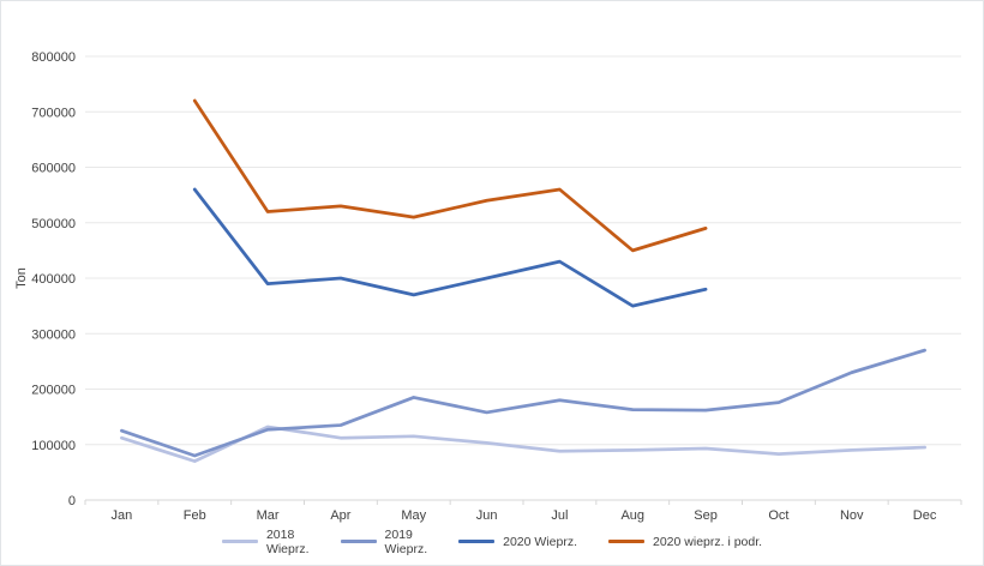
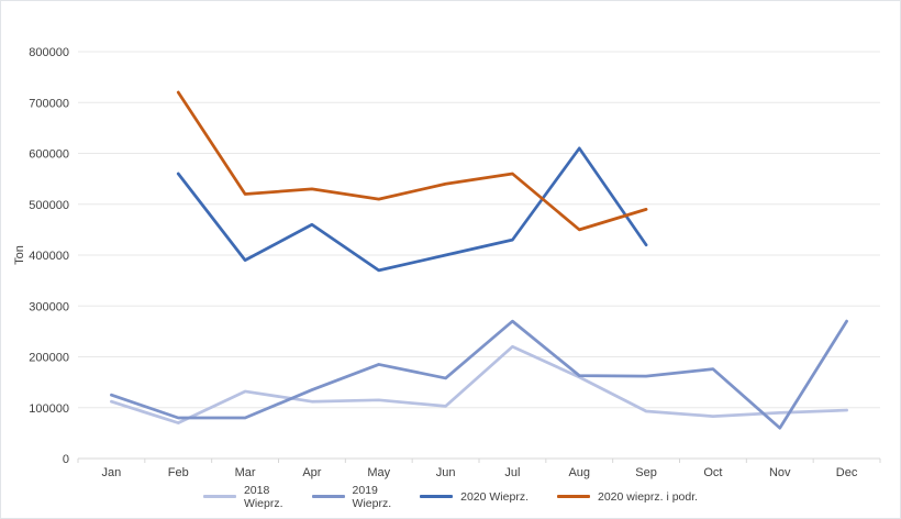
2019 Wieprz./Mar: 130000 -> 80000
2020 Wieprz./Apr: 400000 -> 460000
2018 Wieprz./Jul: 90000 -> 220000
2019 Wieprz./Jul: 180000 -> 270000
2018 Wieprz./Aug: 90000 -> 160000
2020 Wieprz./Aug: 350000 -> 610000
2020 Wieprz./Sep: 380000 -> 420000
2019 Wieprz./Nov: 230000 -> 60000
